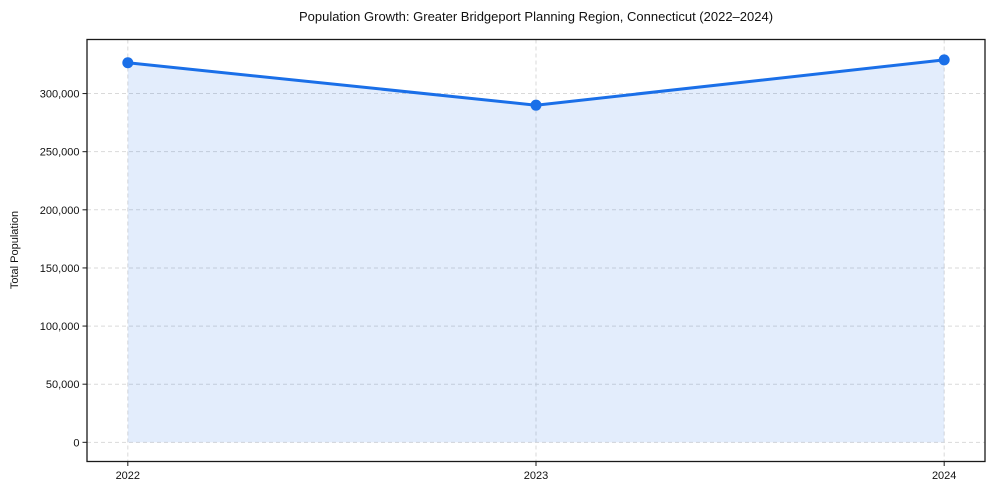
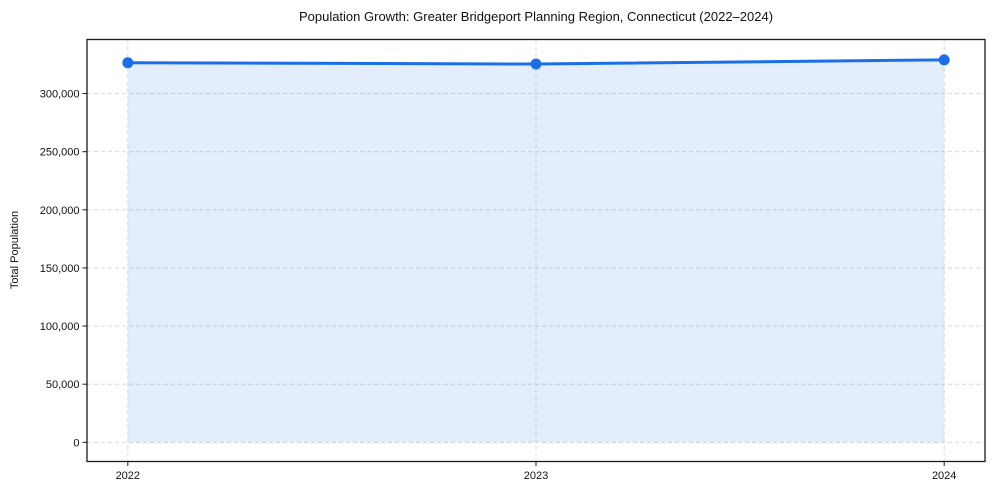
2023: 290000 -> 325000
